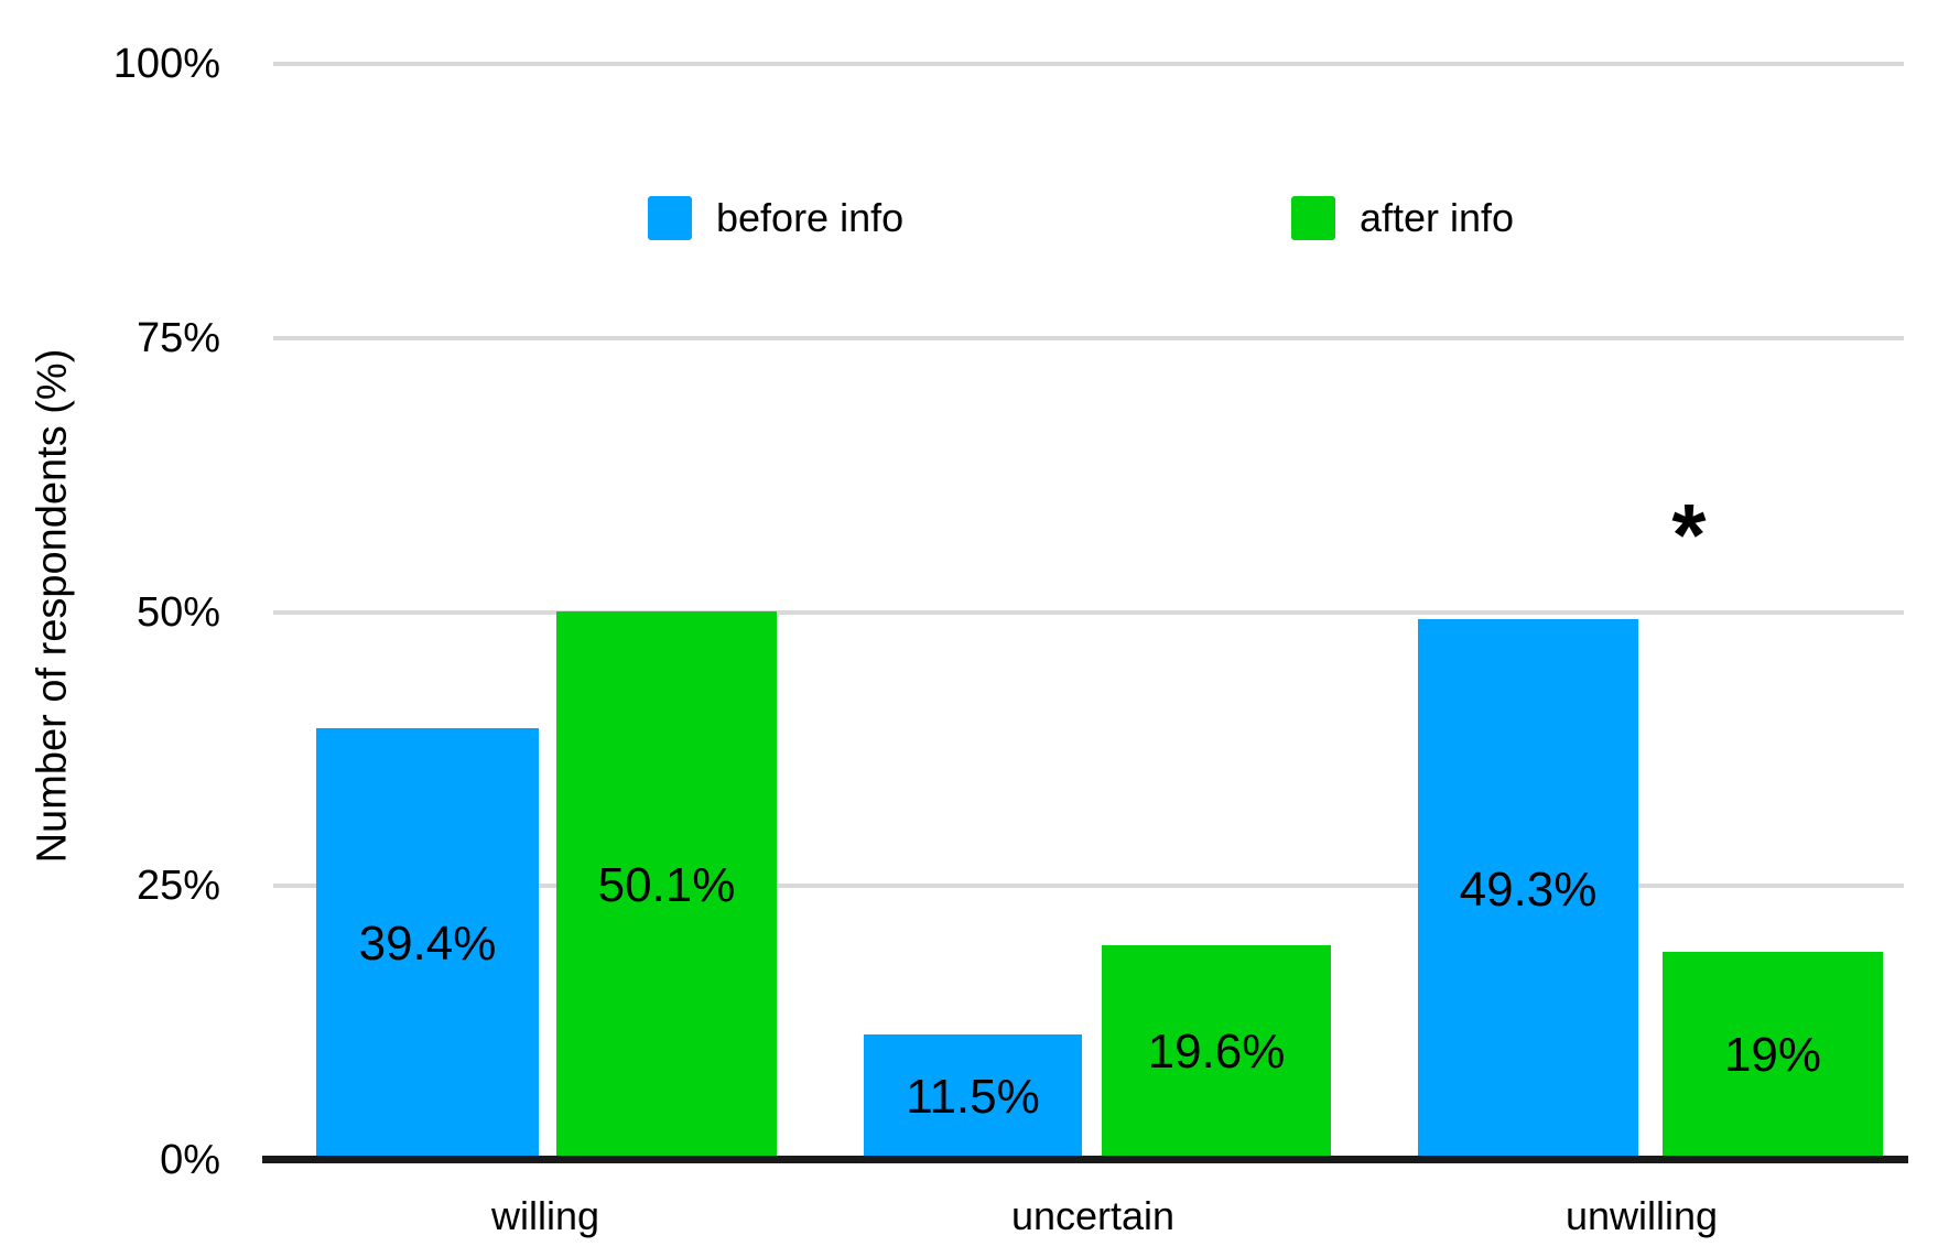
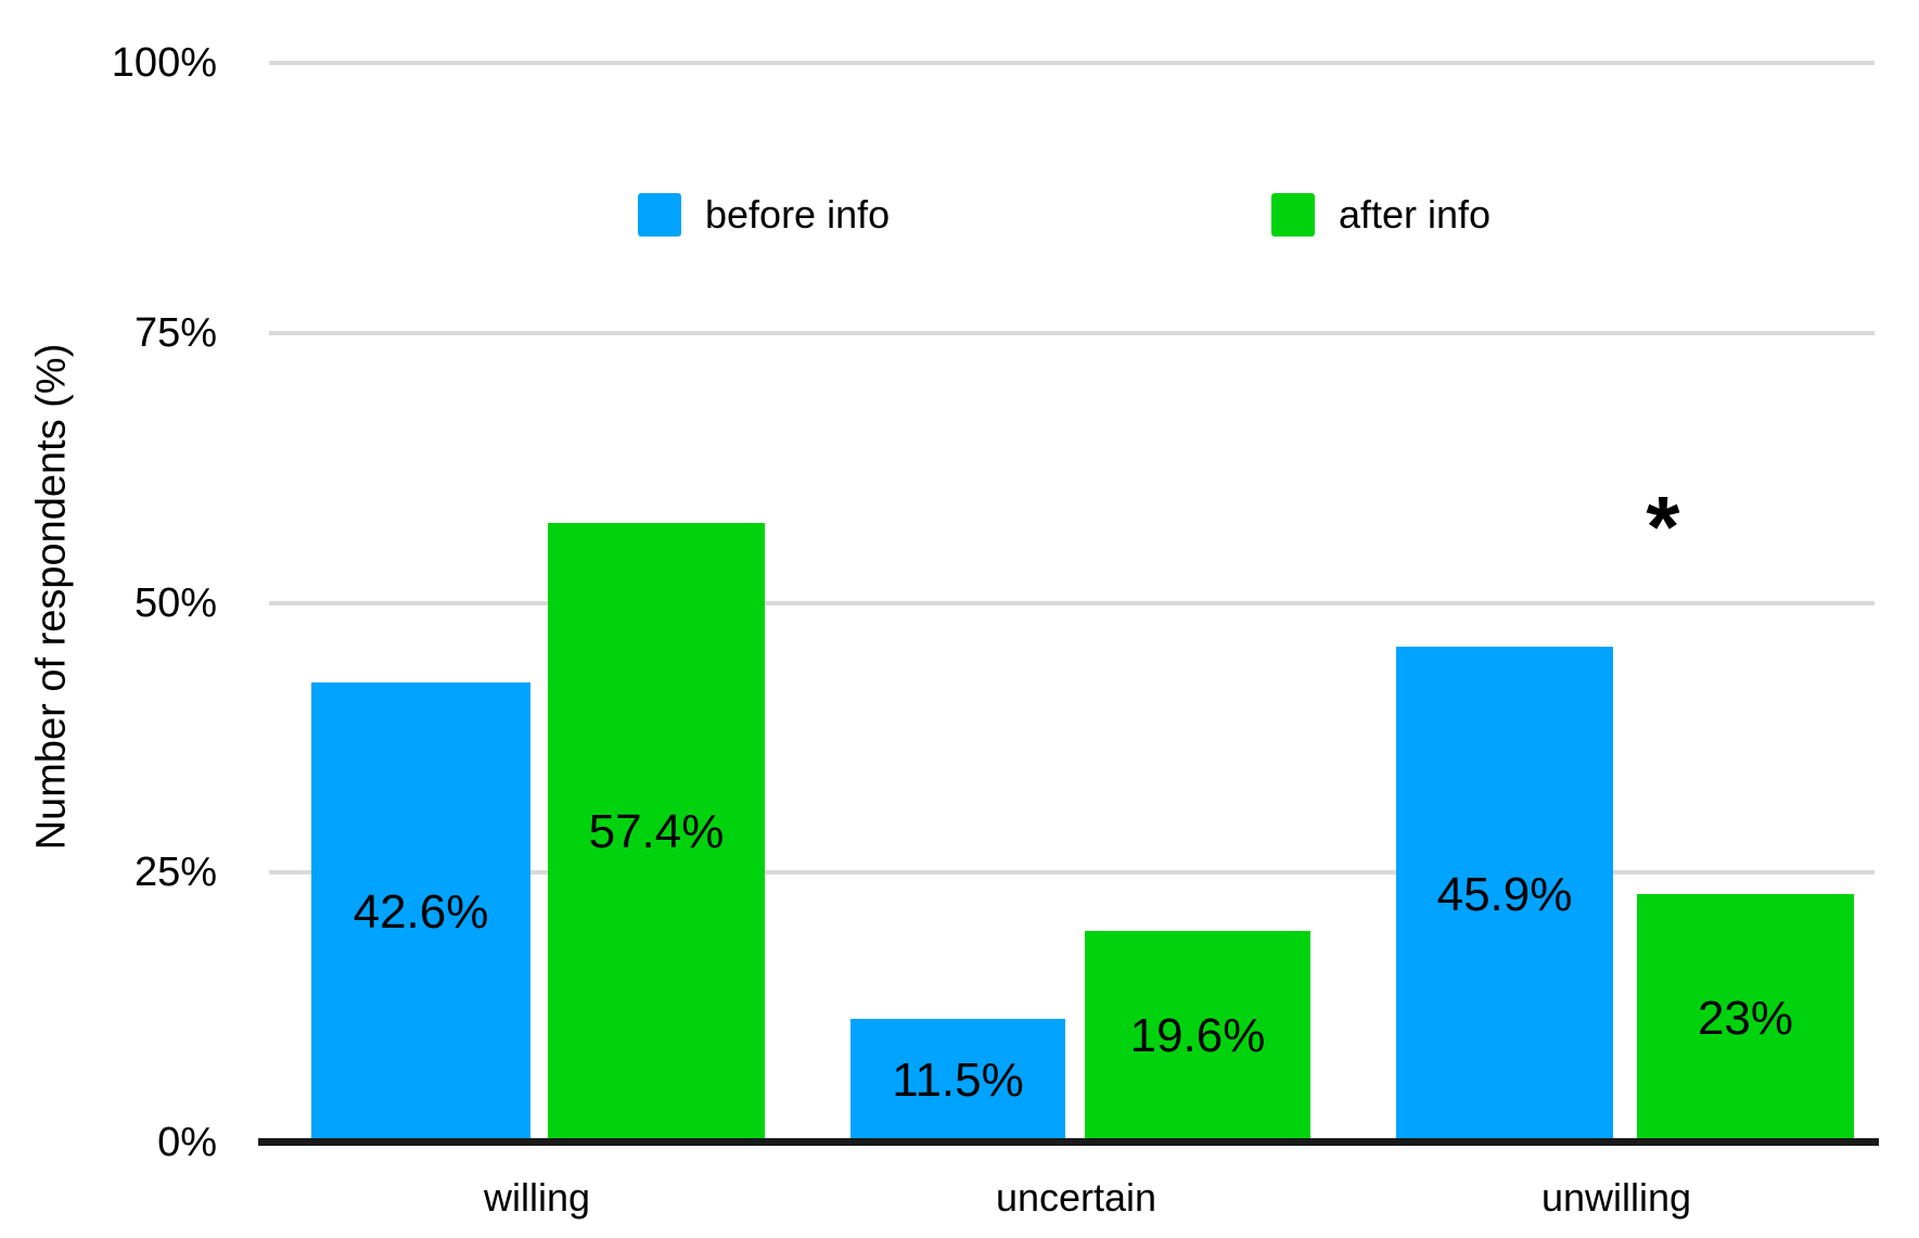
before info/willing: 39.4% -> 42.6%
after info/willing: 50.1% -> 57.4%
before info/unwilling: 49.3% -> 45.9%
after info/unwilling: 19% -> 23%
